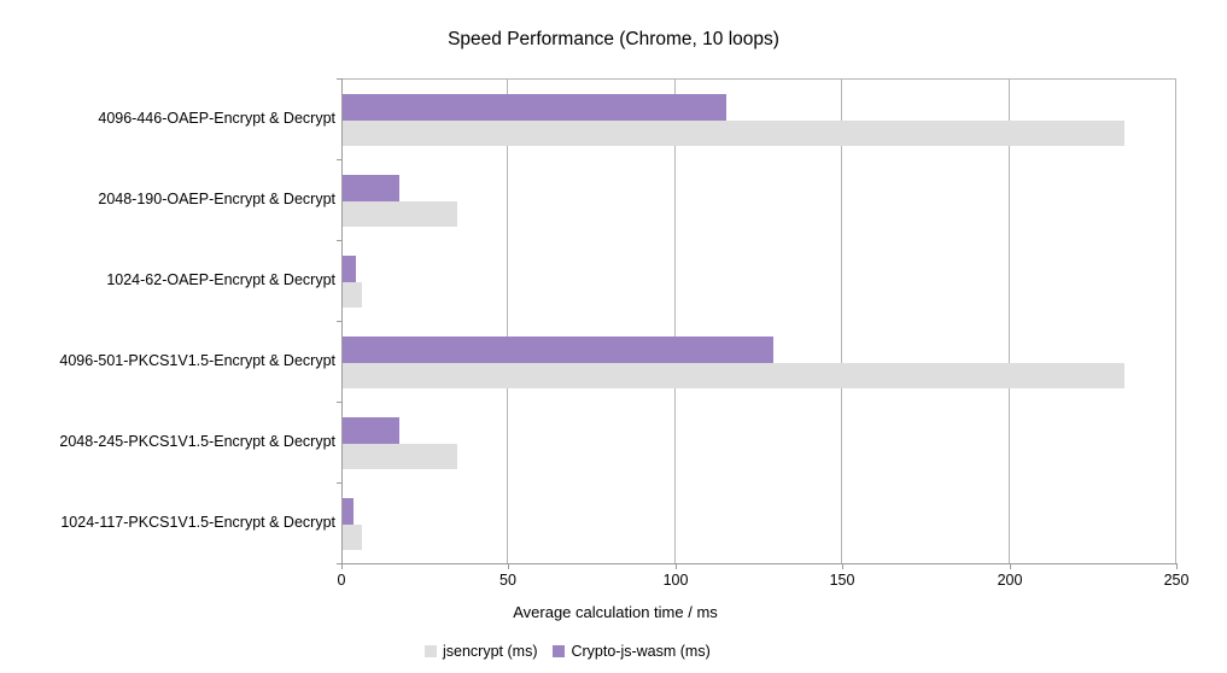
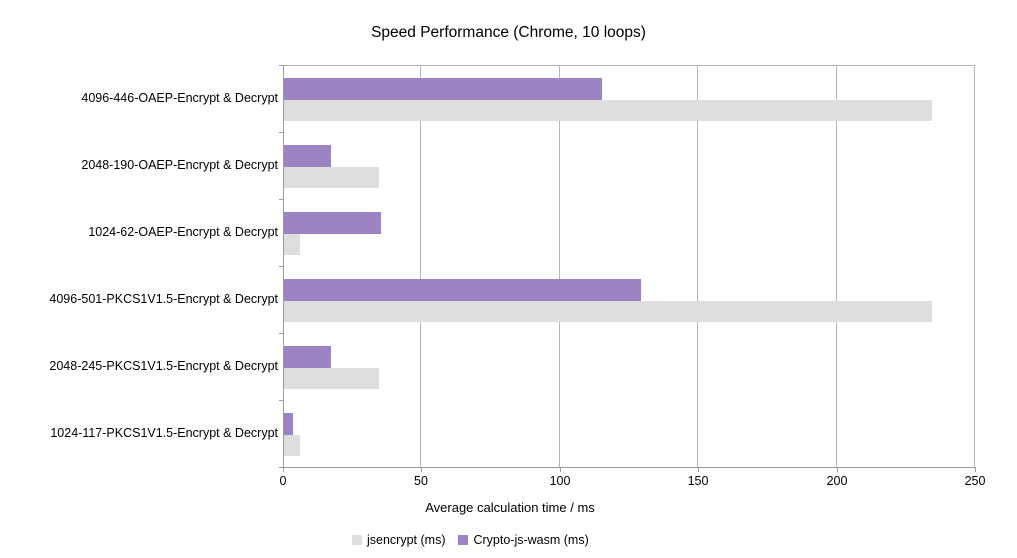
Crypto-js-wasm (ms)/1024-62-OAEP-Encrypt & Decrypt: 4 -> 35
